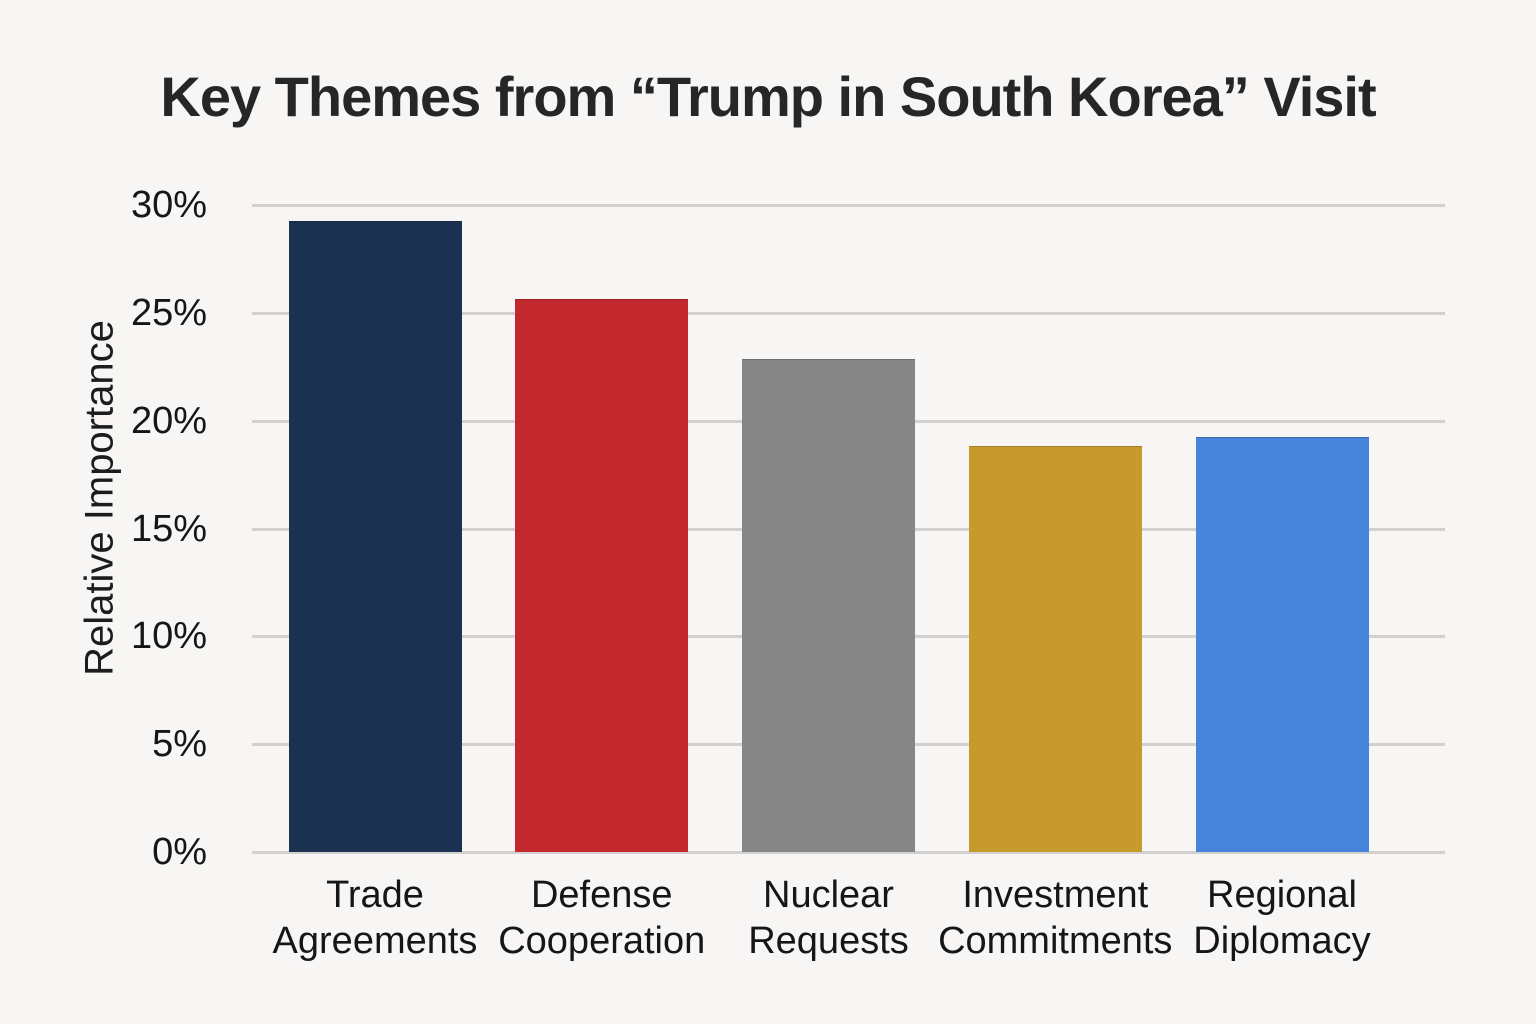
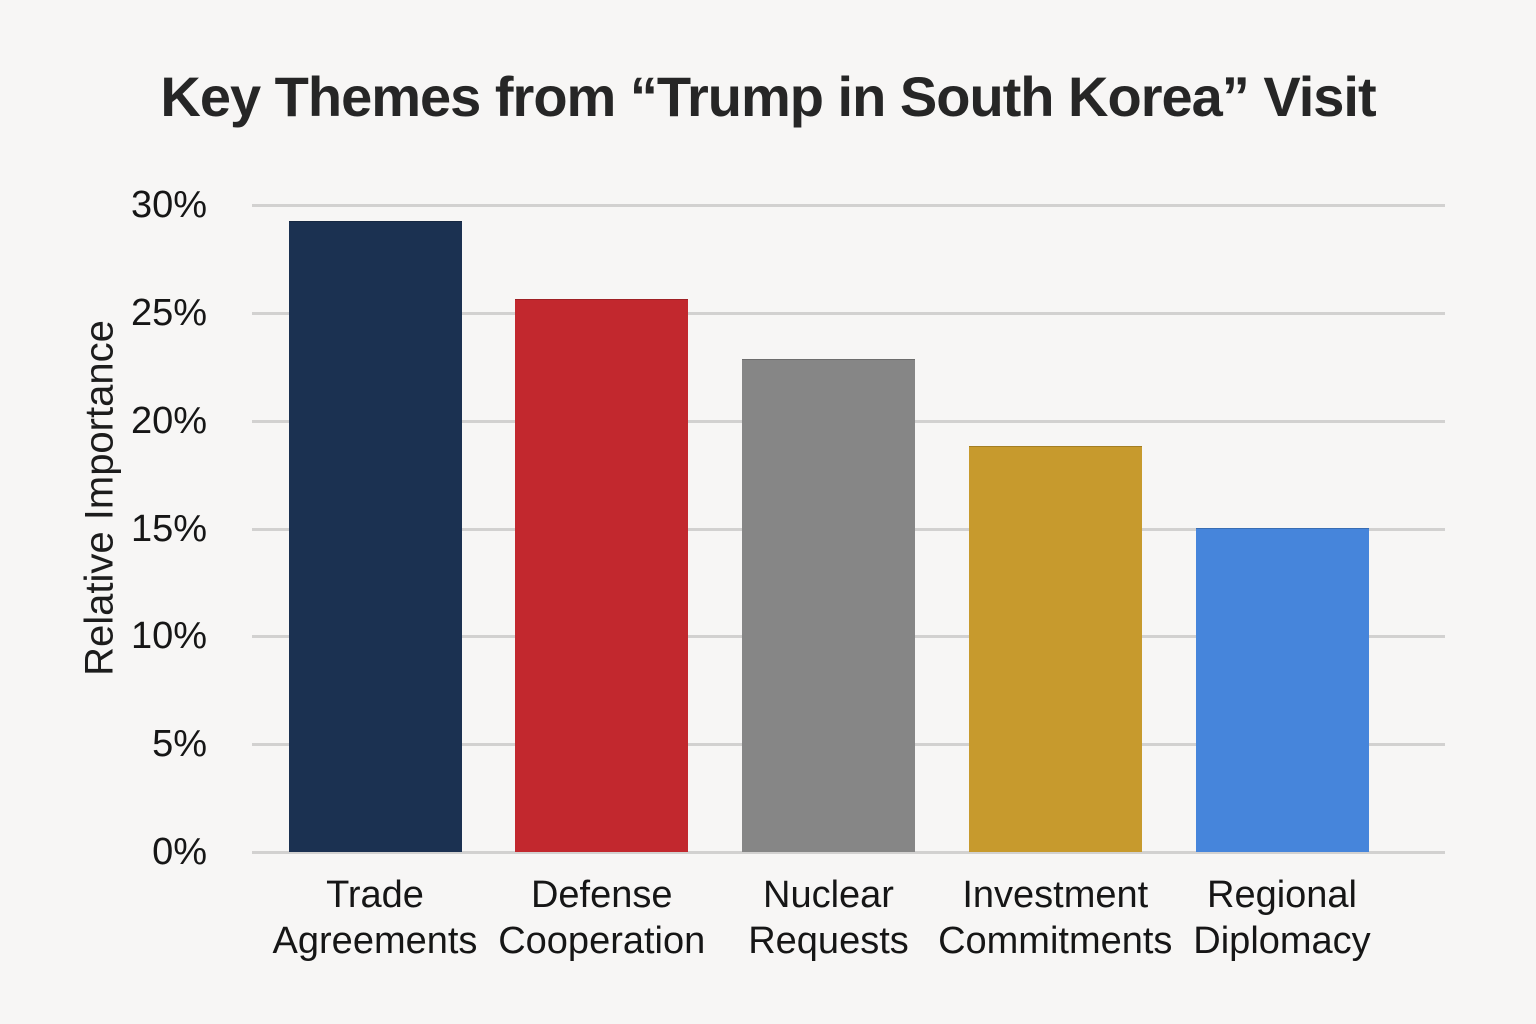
Regional Diplomacy: 19.2% -> 15.0%
